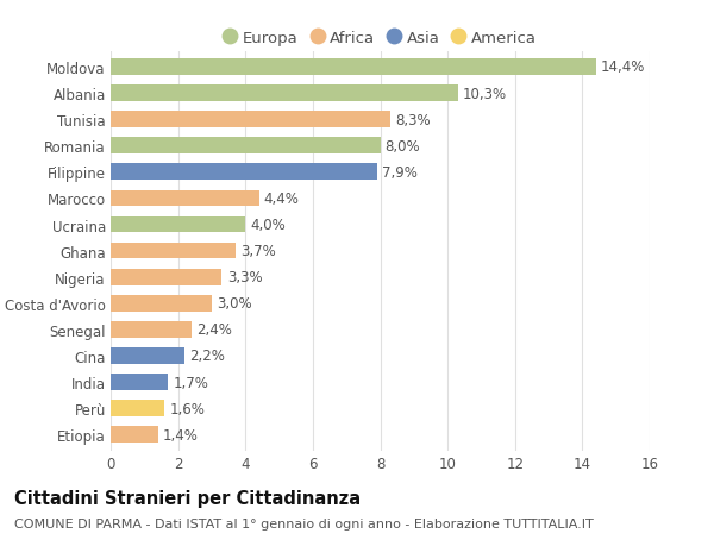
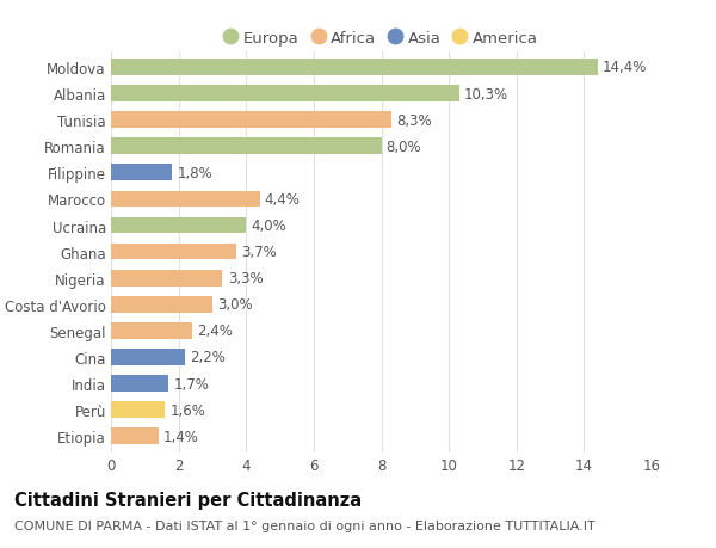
Filippine: 7,9% -> 1,8%
